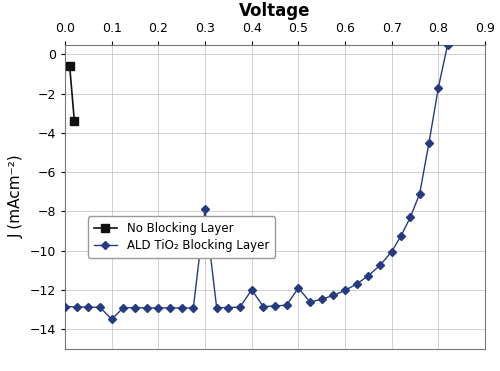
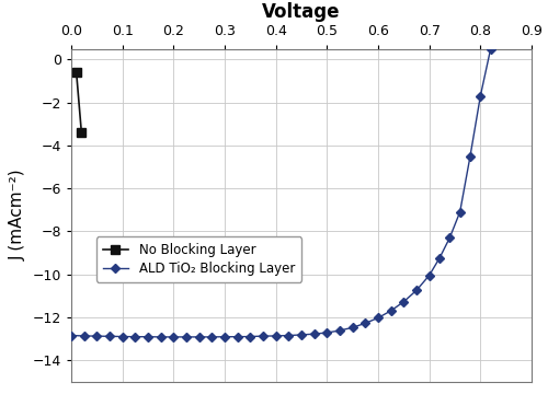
0.1: -13.5 -> -12.9
0.3: -7.9 -> -12.9
0.4: -12.0 -> -12.9
0.5: -11.9 -> -12.7
